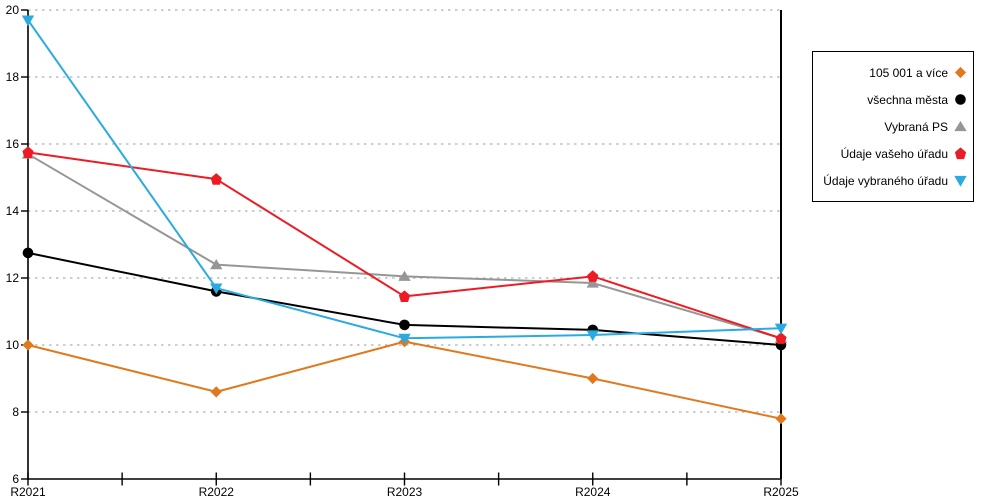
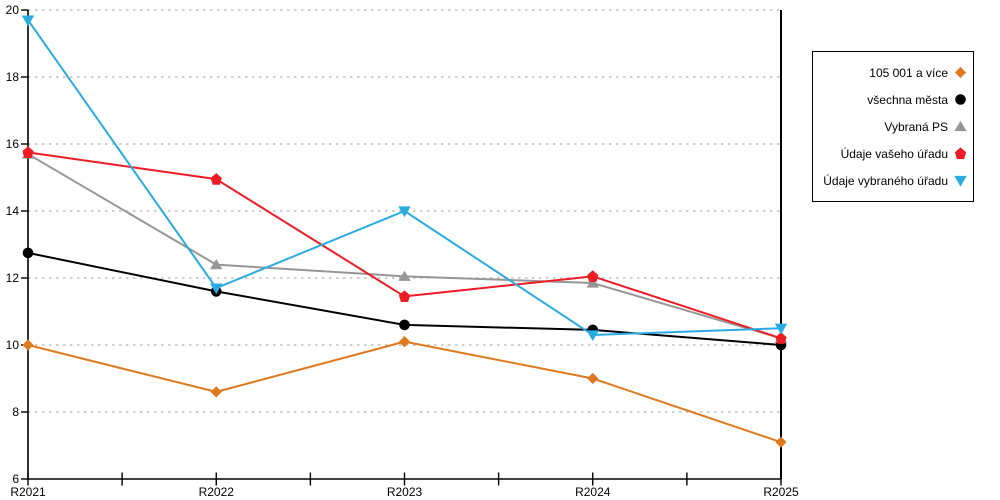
Údaje vybraného úřadu/R2023: 10.2 -> 14.0
105 001 a více/R2025: 7.8 -> 7.1
